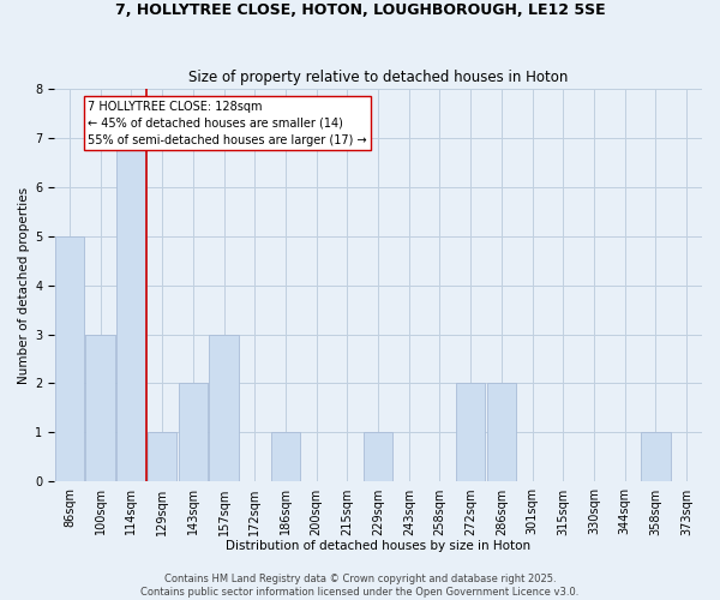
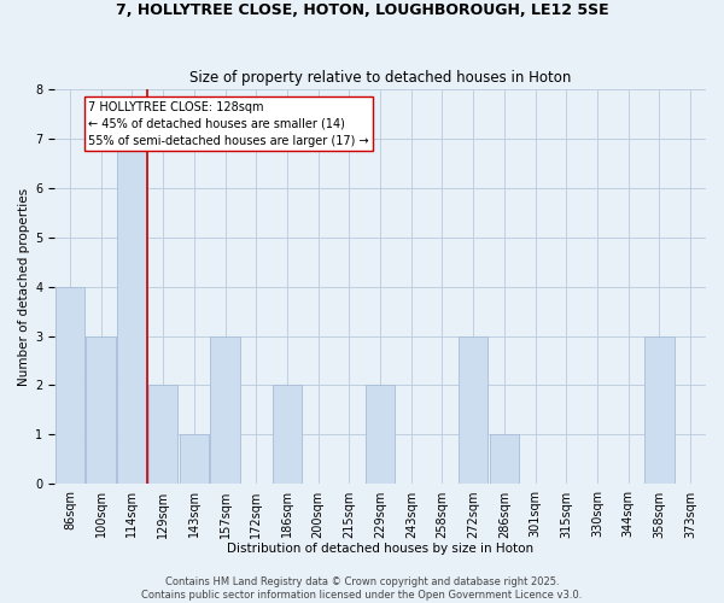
86sqm: 5 -> 4
129sqm: 1 -> 2
143sqm: 2 -> 1
186sqm: 1 -> 2
229sqm: 1 -> 2
272sqm: 2 -> 3
286sqm: 2 -> 1
358sqm: 1 -> 3
